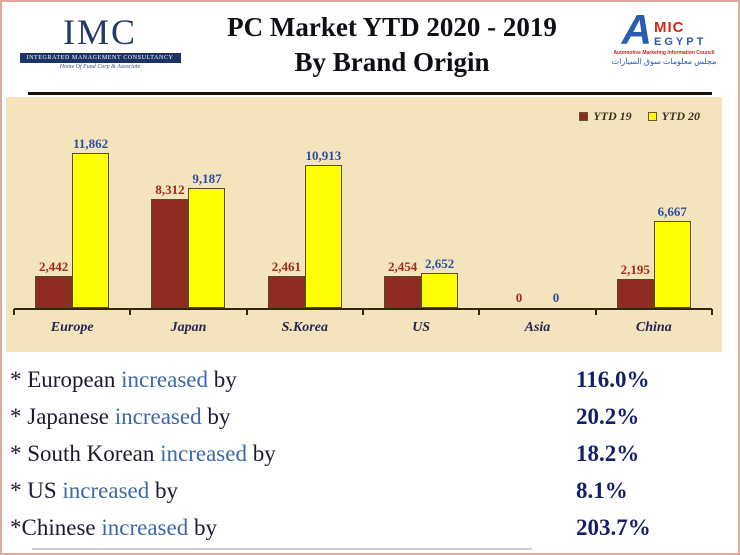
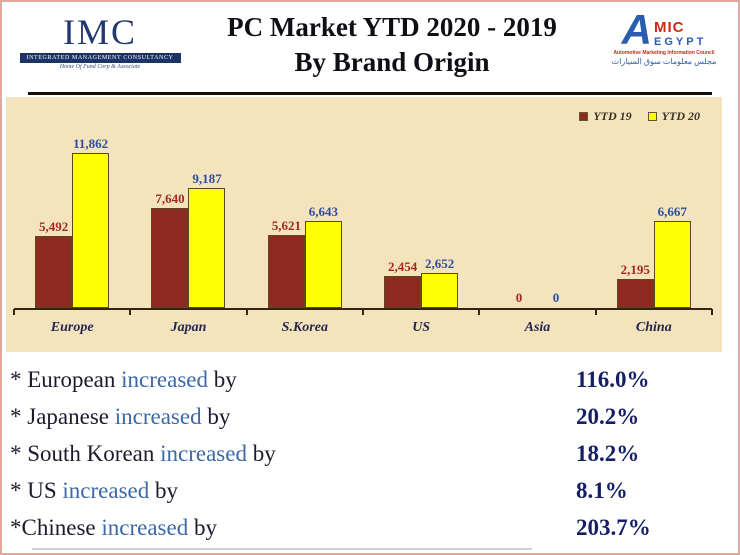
YTD 19/Europe: 2,442 -> 5,492
YTD 19/Japan: 8,312 -> 7,640
YTD 19/S.Korea: 2,461 -> 5,621
YTD 20/S.Korea: 10,913 -> 6,643
